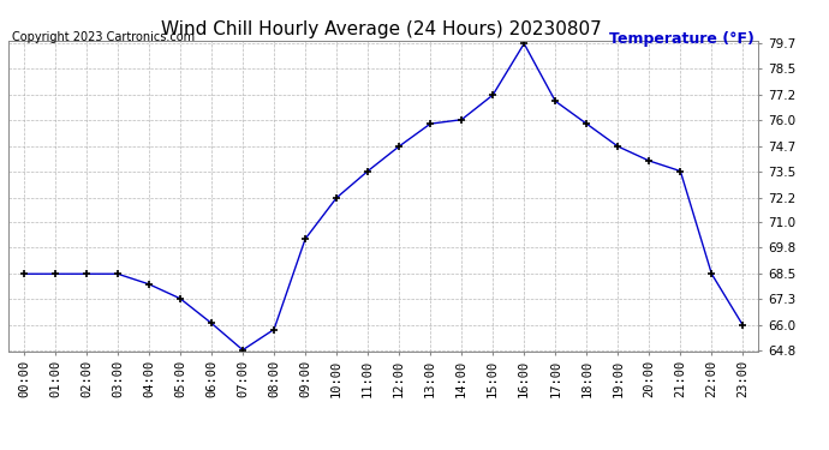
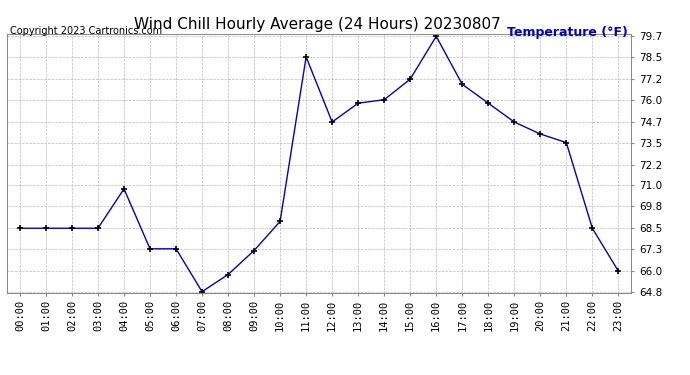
04:00: 68.0 -> 70.8
06:00: 66.1 -> 67.3
09:00: 70.2 -> 67.2
10:00: 72.2 -> 68.9
11:00: 73.5 -> 78.5
